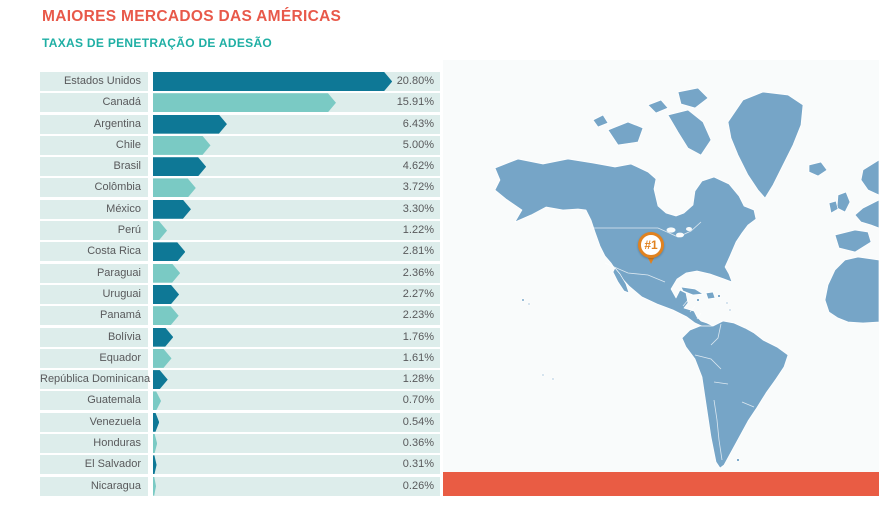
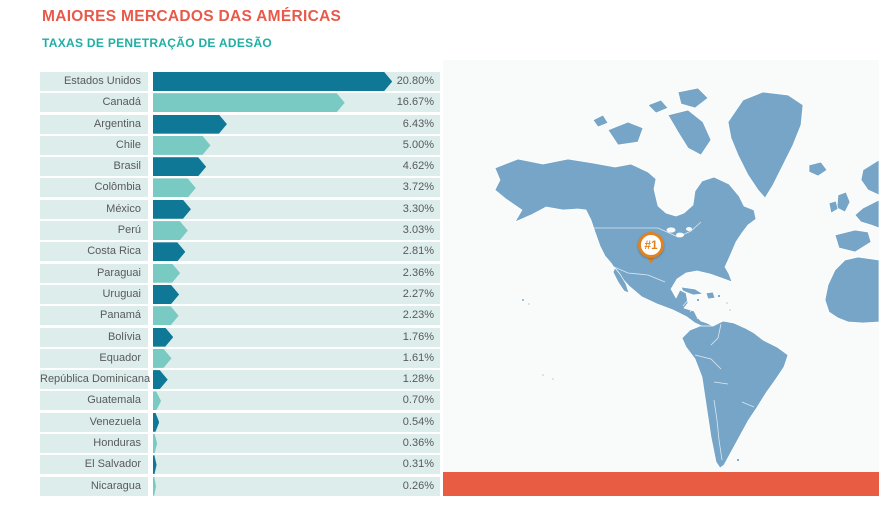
Canadá: 15.91% -> 16.67%
Perú: 1.22% -> 3.03%
